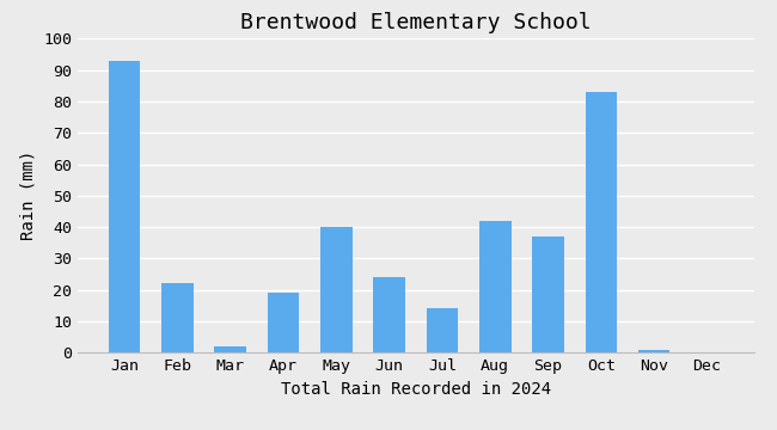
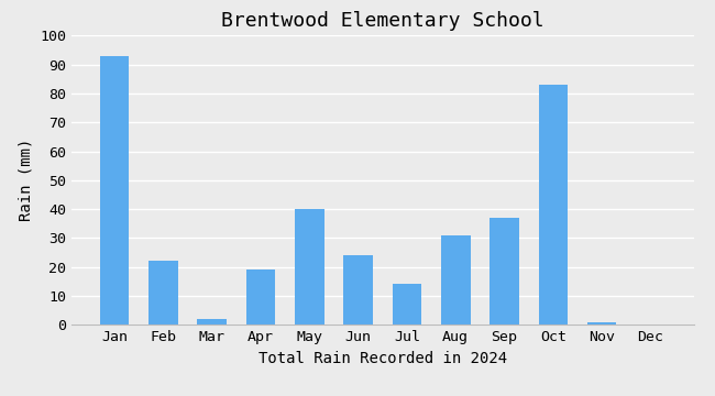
Aug: 42 -> 31
